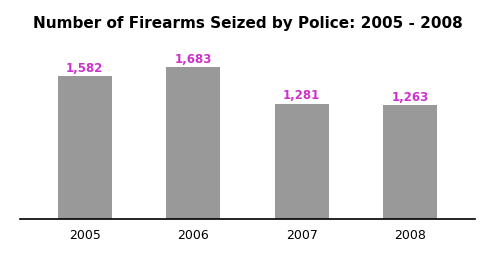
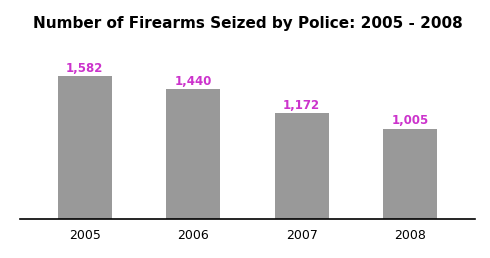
2006: 1,683 -> 1,440
2007: 1,281 -> 1,172
2008: 1,263 -> 1,005
